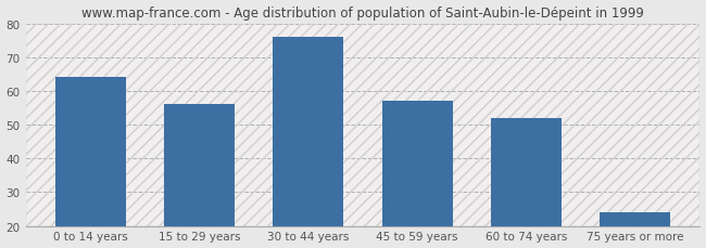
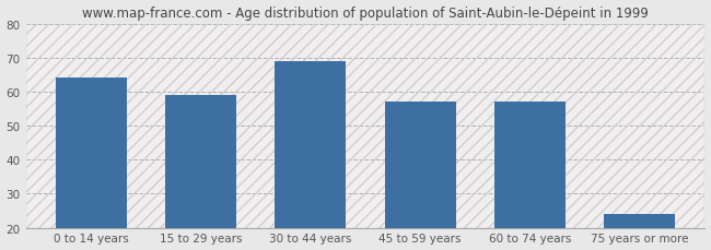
15 to 29 years: 56 -> 59
30 to 44 years: 76 -> 69
60 to 74 years: 52 -> 57
